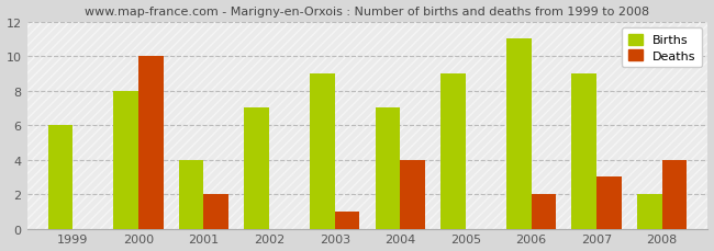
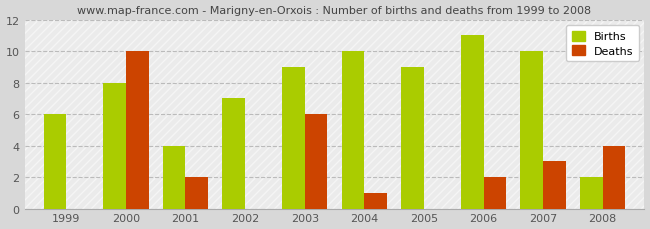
Deaths/2003: 1 -> 6
Births/2004: 7 -> 10
Deaths/2004: 4 -> 1
Births/2007: 9 -> 10
